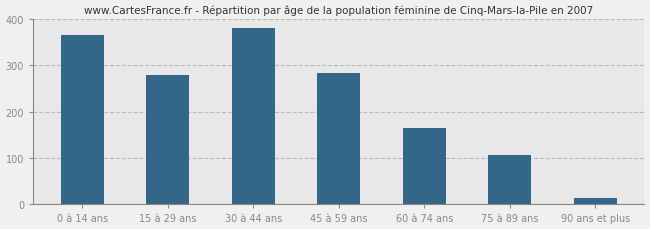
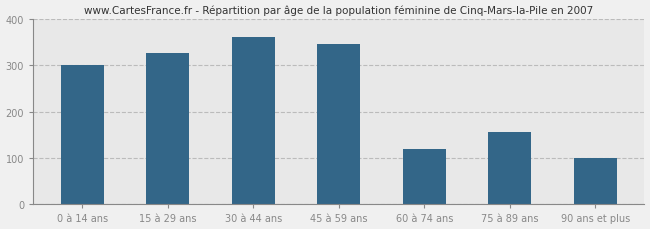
0 à 14 ans: 365 -> 300
15 à 29 ans: 278 -> 325
30 à 44 ans: 380 -> 360
45 à 59 ans: 282 -> 345
60 à 74 ans: 165 -> 120
75 à 89 ans: 107 -> 155
90 ans et plus: 13 -> 100
